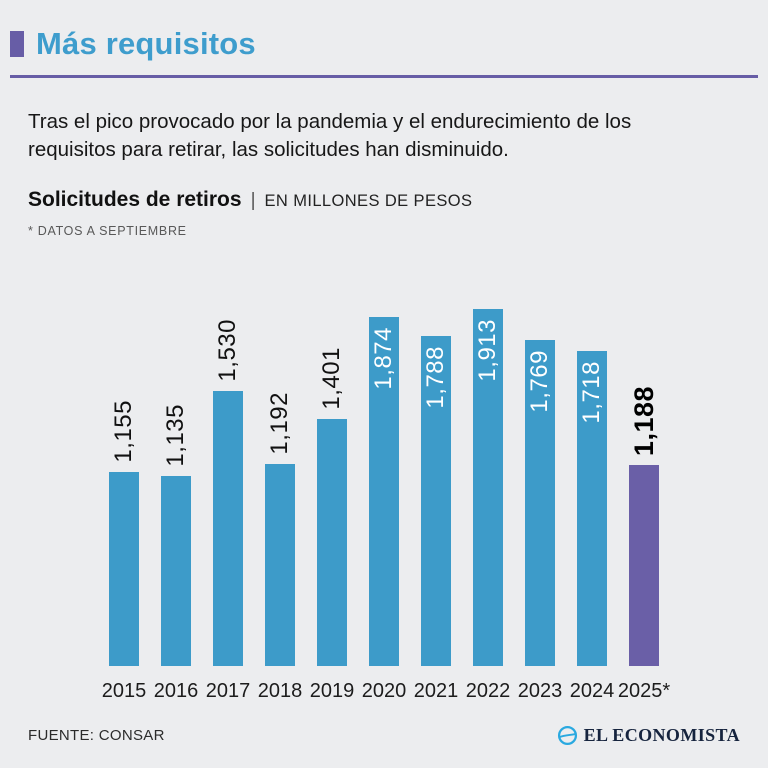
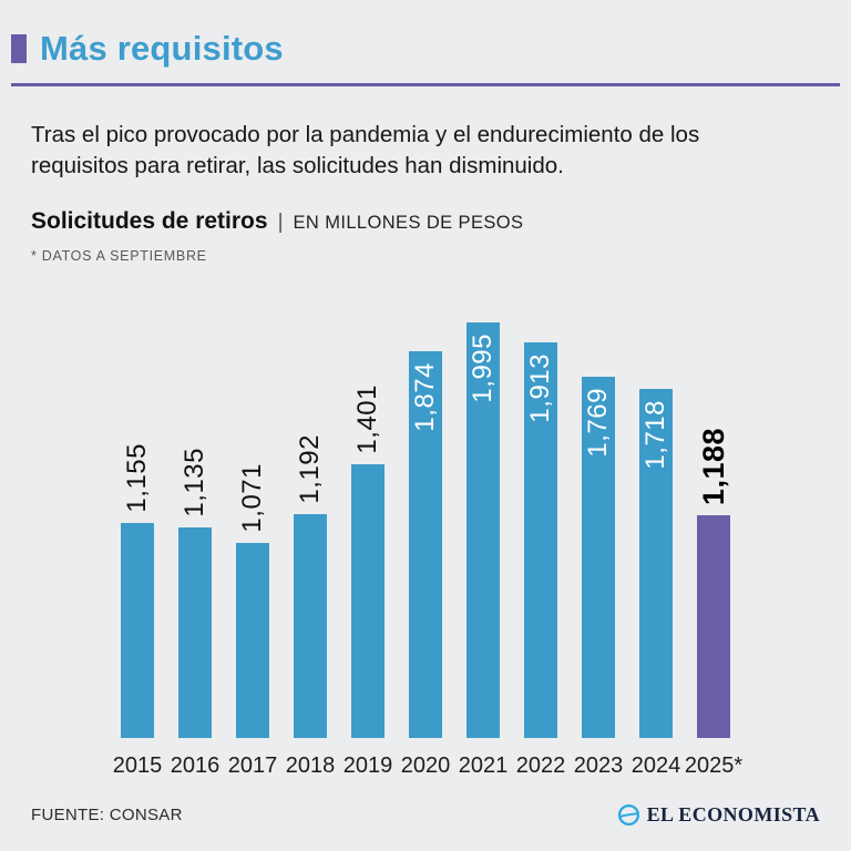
2017: 1,530 -> 1,071
2021: 1,788 -> 1,995
